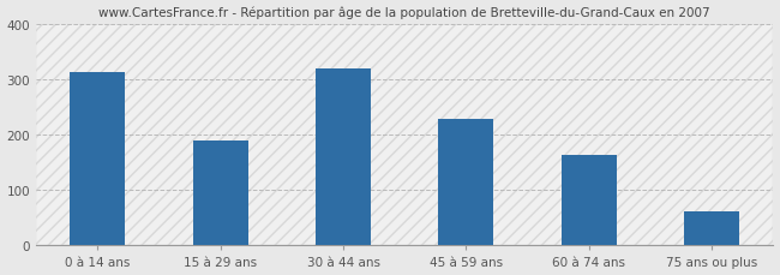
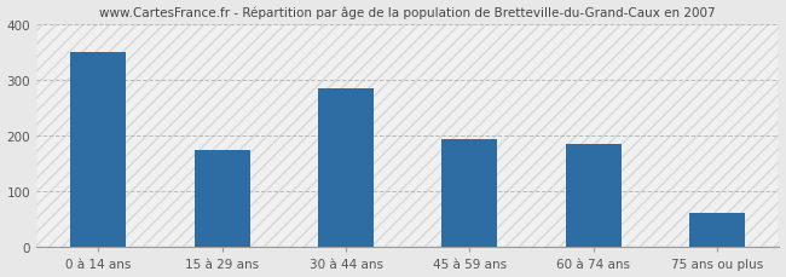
0 à 14 ans: 313 -> 350
15 à 29 ans: 190 -> 175
30 à 44 ans: 320 -> 285
45 à 59 ans: 228 -> 195
60 à 74 ans: 163 -> 185
